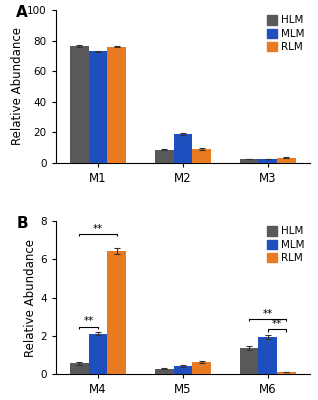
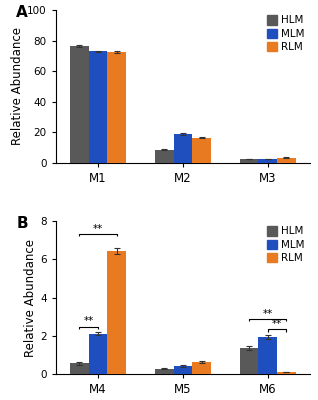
RLM/M1: 76 -> 72
RLM/M2: 9 -> 16
